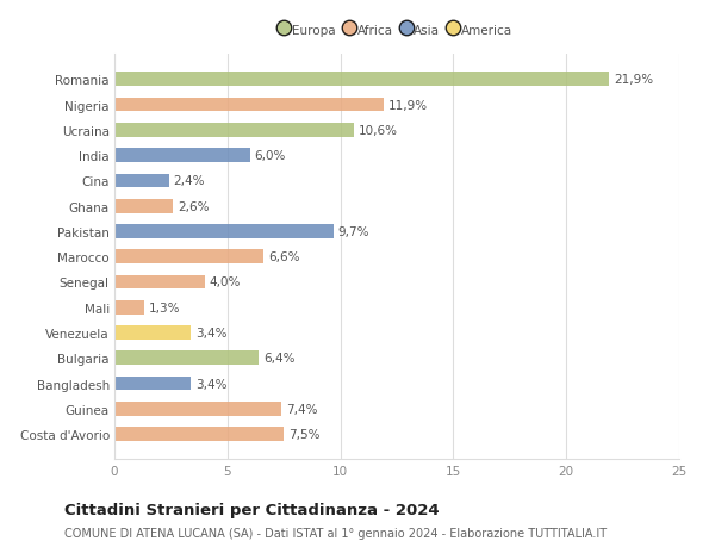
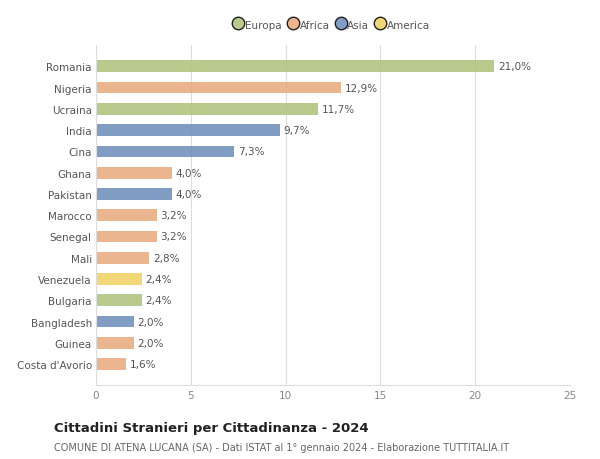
Romania: 21,9% -> 21,0%
Nigeria: 11,9% -> 12,9%
Ucraina: 10,6% -> 11,7%
India: 6,0% -> 9,7%
Cina: 2,4% -> 7,3%
Ghana: 2,6% -> 4,0%
Pakistan: 9,7% -> 4,0%
Marocco: 6,6% -> 3,2%
Senegal: 4,0% -> 3,2%
Mali: 1,3% -> 2,8%
Venezuela: 3,4% -> 2,4%
Bulgaria: 6,4% -> 2,4%
Bangladesh: 3,4% -> 2,0%
Guinea: 7,4% -> 2,0%
Costa d'Avorio: 7,5% -> 1,6%
